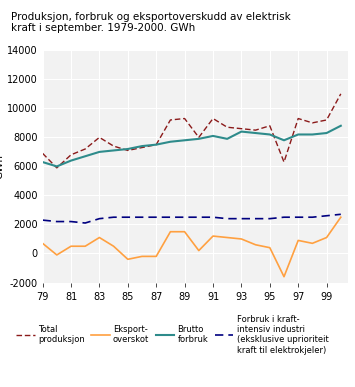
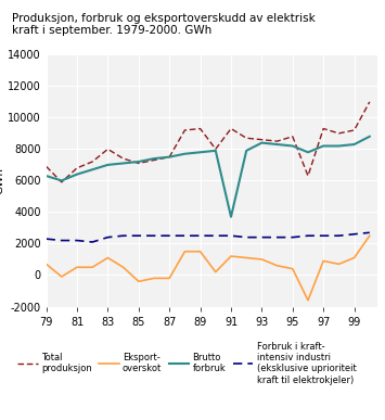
Brutto forbruk/91: 8100 -> 3700
